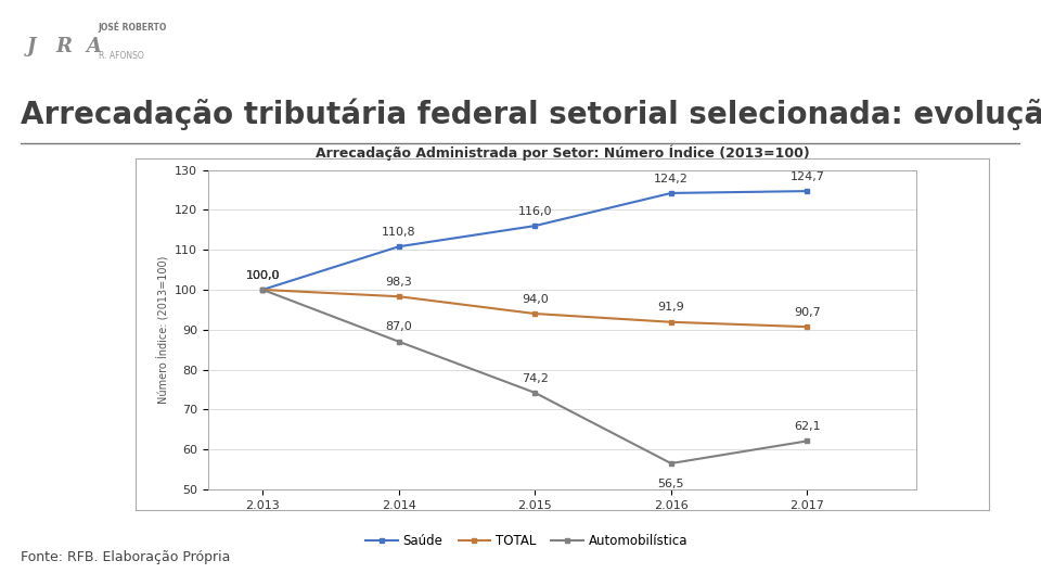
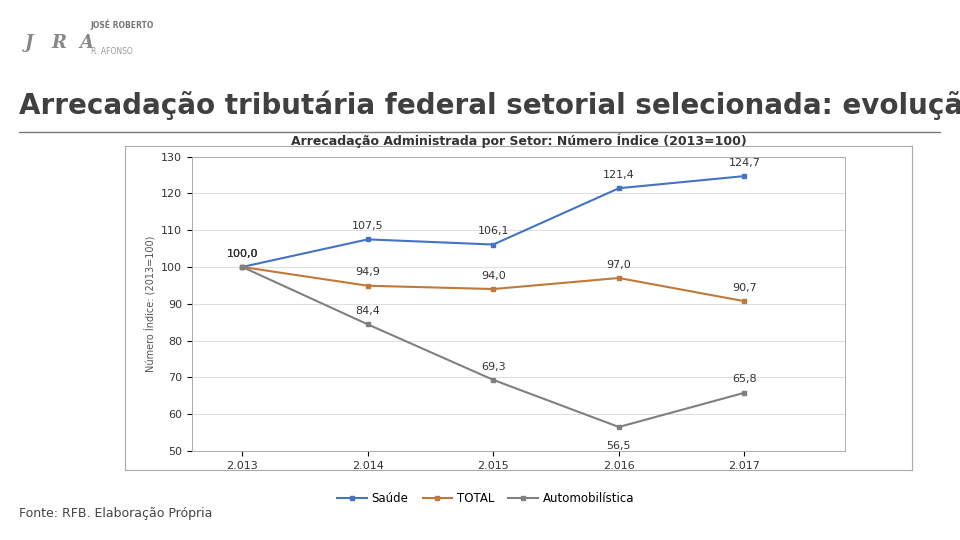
Saúde/2.014: 110,8 -> 107,5
TOTAL/2.014: 98,3 -> 94,9
Automobilística/2.014: 87,0 -> 84,4
Saúde/2.015: 116,0 -> 106,1
Automobilística/2.015: 74,2 -> 69,3
Saúde/2.016: 124,2 -> 121,4
TOTAL/2.016: 91,9 -> 97,0
Automobilística/2.017: 62,1 -> 65,8
